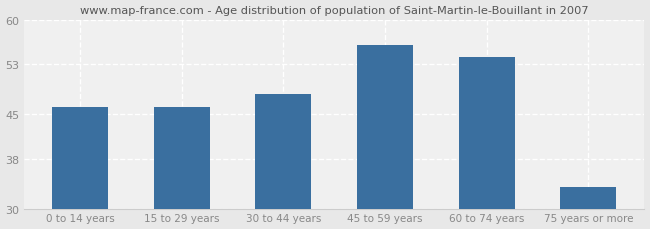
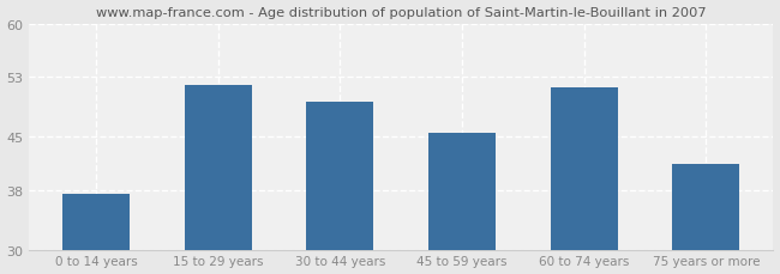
0 to 14 years: 46.2 -> 37.4
15 to 29 years: 46.2 -> 51.8
30 to 44 years: 48.2 -> 49.6
45 to 59 years: 56.0 -> 45.6
60 to 74 years: 54.0 -> 51.6
75 years or more: 33.5 -> 41.4
